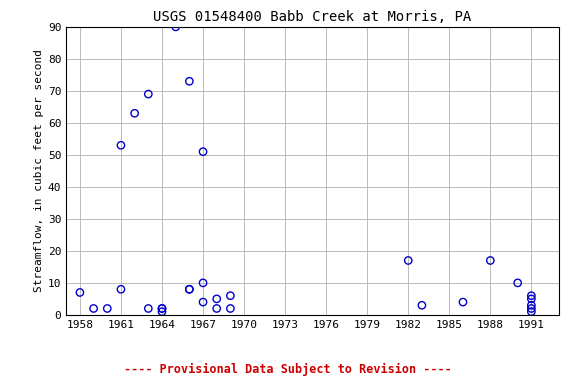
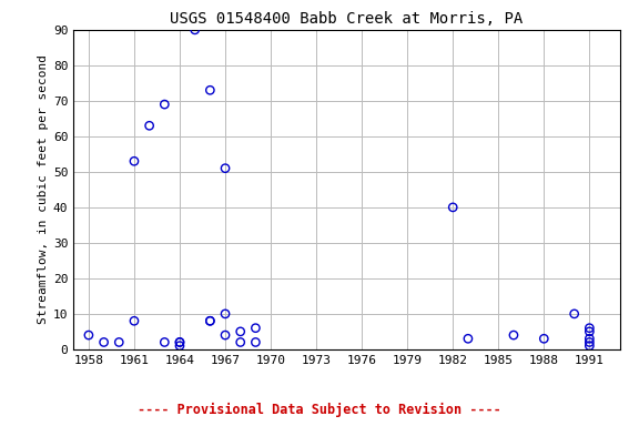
1958: 7 -> 4
1982: 17 -> 40
1988: 17 -> 3
